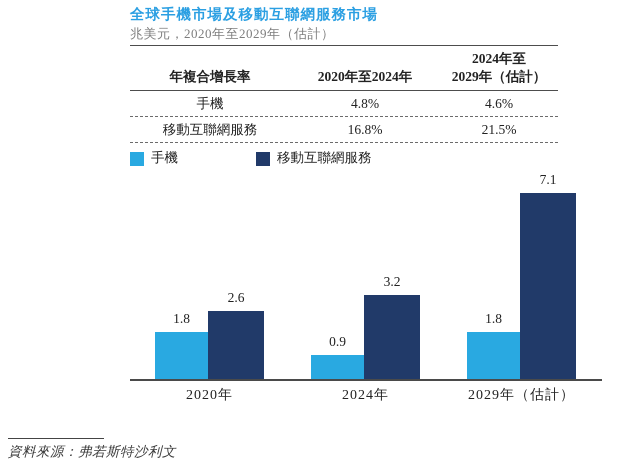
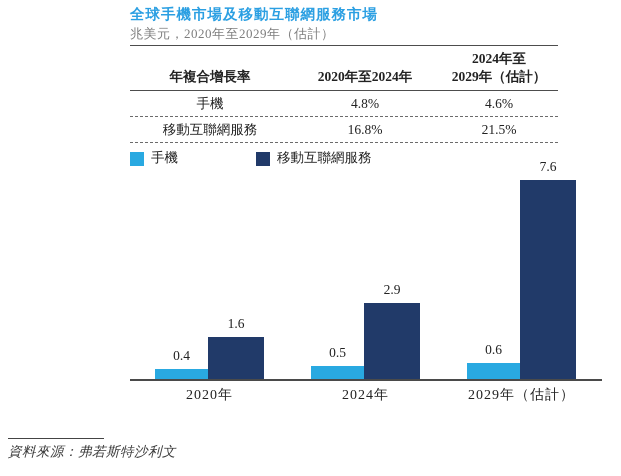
手機/2020年: 1.8 -> 0.4
移動互聯網服務/2020年: 2.6 -> 1.6
手機/2024年: 0.9 -> 0.5
移動互聯網服務/2024年: 3.2 -> 2.9
手機/2029年（估計）: 1.8 -> 0.6
移動互聯網服務/2029年（估計）: 7.1 -> 7.6
